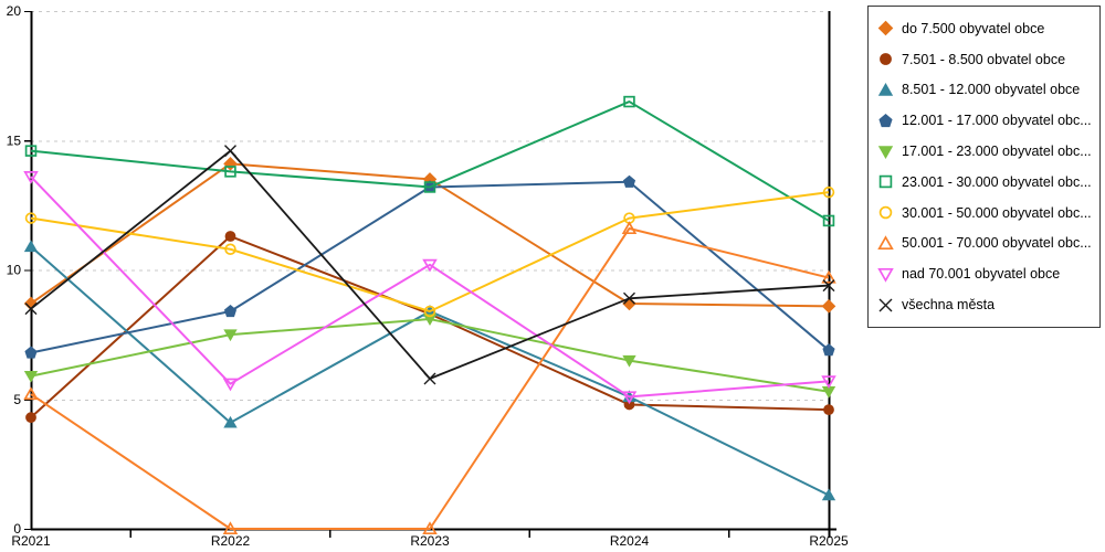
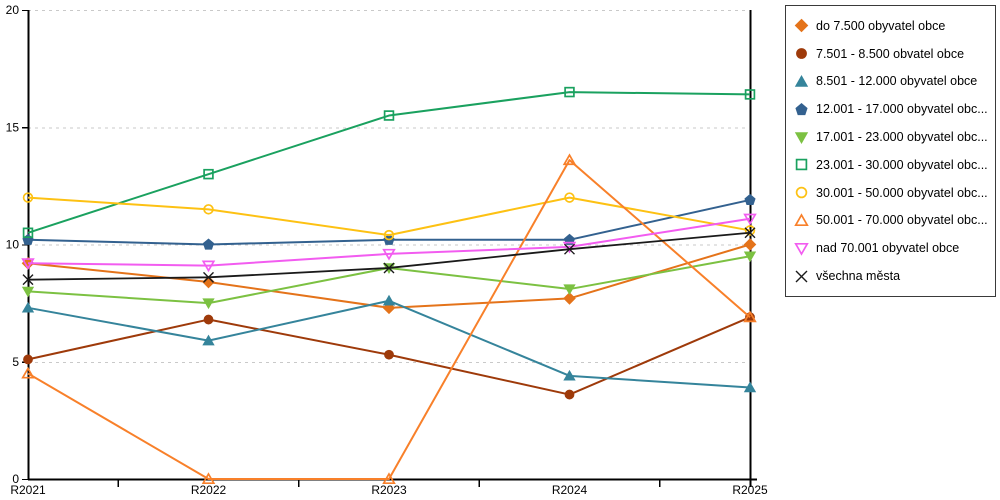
do 7.500 obyvatel obce/R2021: 8.7 -> 9.2
7.501 - 8.500 obvatel obce/R2021: 4.3 -> 5.1
8.501 - 12.000 obyvatel obce/R2021: 10.9 -> 7.3
12.001 - 17.000 obyvatel obc.../R2021: 6.8 -> 10.2
17.001 - 23.000 obyvatel obc.../R2021: 5.9 -> 8.0
23.001 - 30.000 obyvatel obc.../R2021: 14.6 -> 10.5
50.001 - 70.000 obyvatel obc.../R2021: 5.2 -> 4.5
nad 70.001 obyvatel obce/R2021: 13.6 -> 9.2
do 7.500 obyvatel obce/R2022: 14.1 -> 8.4
7.501 - 8.500 obvatel obce/R2022: 11.3 -> 6.8
8.501 - 12.000 obyvatel obce/R2022: 4.1 -> 5.9
12.001 - 17.000 obyvatel obc.../R2022: 8.4 -> 10.0
23.001 - 30.000 obyvatel obc.../R2022: 13.8 -> 13.0
30.001 - 50.000 obyvatel obc.../R2022: 10.8 -> 11.5
nad 70.001 obyvatel obce/R2022: 5.6 -> 9.1
všechna města/R2022: 14.6 -> 8.6
do 7.500 obyvatel obce/R2023: 13.5 -> 7.3
7.501 - 8.500 obvatel obce/R2023: 8.3 -> 5.3
8.501 - 12.000 obyvatel obce/R2023: 8.4 -> 7.6
12.001 - 17.000 obyvatel obc.../R2023: 13.2 -> 10.2
17.001 - 23.000 obyvatel obc.../R2023: 8.1 -> 9.0
23.001 - 30.000 obyvatel obc.../R2023: 13.2 -> 15.5
30.001 - 50.000 obyvatel obc.../R2023: 8.4 -> 10.4
nad 70.001 obyvatel obce/R2023: 10.2 -> 9.6
všechna města/R2023: 5.8 -> 9.0
do 7.500 obyvatel obce/R2024: 8.7 -> 7.7
7.501 - 8.500 obvatel obce/R2024: 4.8 -> 3.6
8.501 - 12.000 obyvatel obce/R2024: 5.1 -> 4.4
12.001 - 17.000 obyvatel obc.../R2024: 13.4 -> 10.2
17.001 - 23.000 obyvatel obc.../R2024: 6.5 -> 8.1
50.001 - 70.000 obyvatel obc.../R2024: 11.6 -> 13.6
nad 70.001 obyvatel obce/R2024: 5.1 -> 9.9
všechna města/R2024: 8.9 -> 9.8
do 7.500 obyvatel obce/R2025: 8.6 -> 10.0
7.501 - 8.500 obvatel obce/R2025: 4.6 -> 6.9
8.501 - 12.000 obyvatel obce/R2025: 1.3 -> 3.9
12.001 - 17.000 obyvatel obc.../R2025: 6.9 -> 11.9
17.001 - 23.000 obyvatel obc.../R2025: 5.3 -> 9.5
23.001 - 30.000 obyvatel obc.../R2025: 11.9 -> 16.4
30.001 - 50.000 obyvatel obc.../R2025: 13.0 -> 10.6
50.001 - 70.000 obyvatel obc.../R2025: 9.7 -> 6.9
nad 70.001 obyvatel obce/R2025: 5.7 -> 11.1
všechna města/R2025: 9.4 -> 10.5
